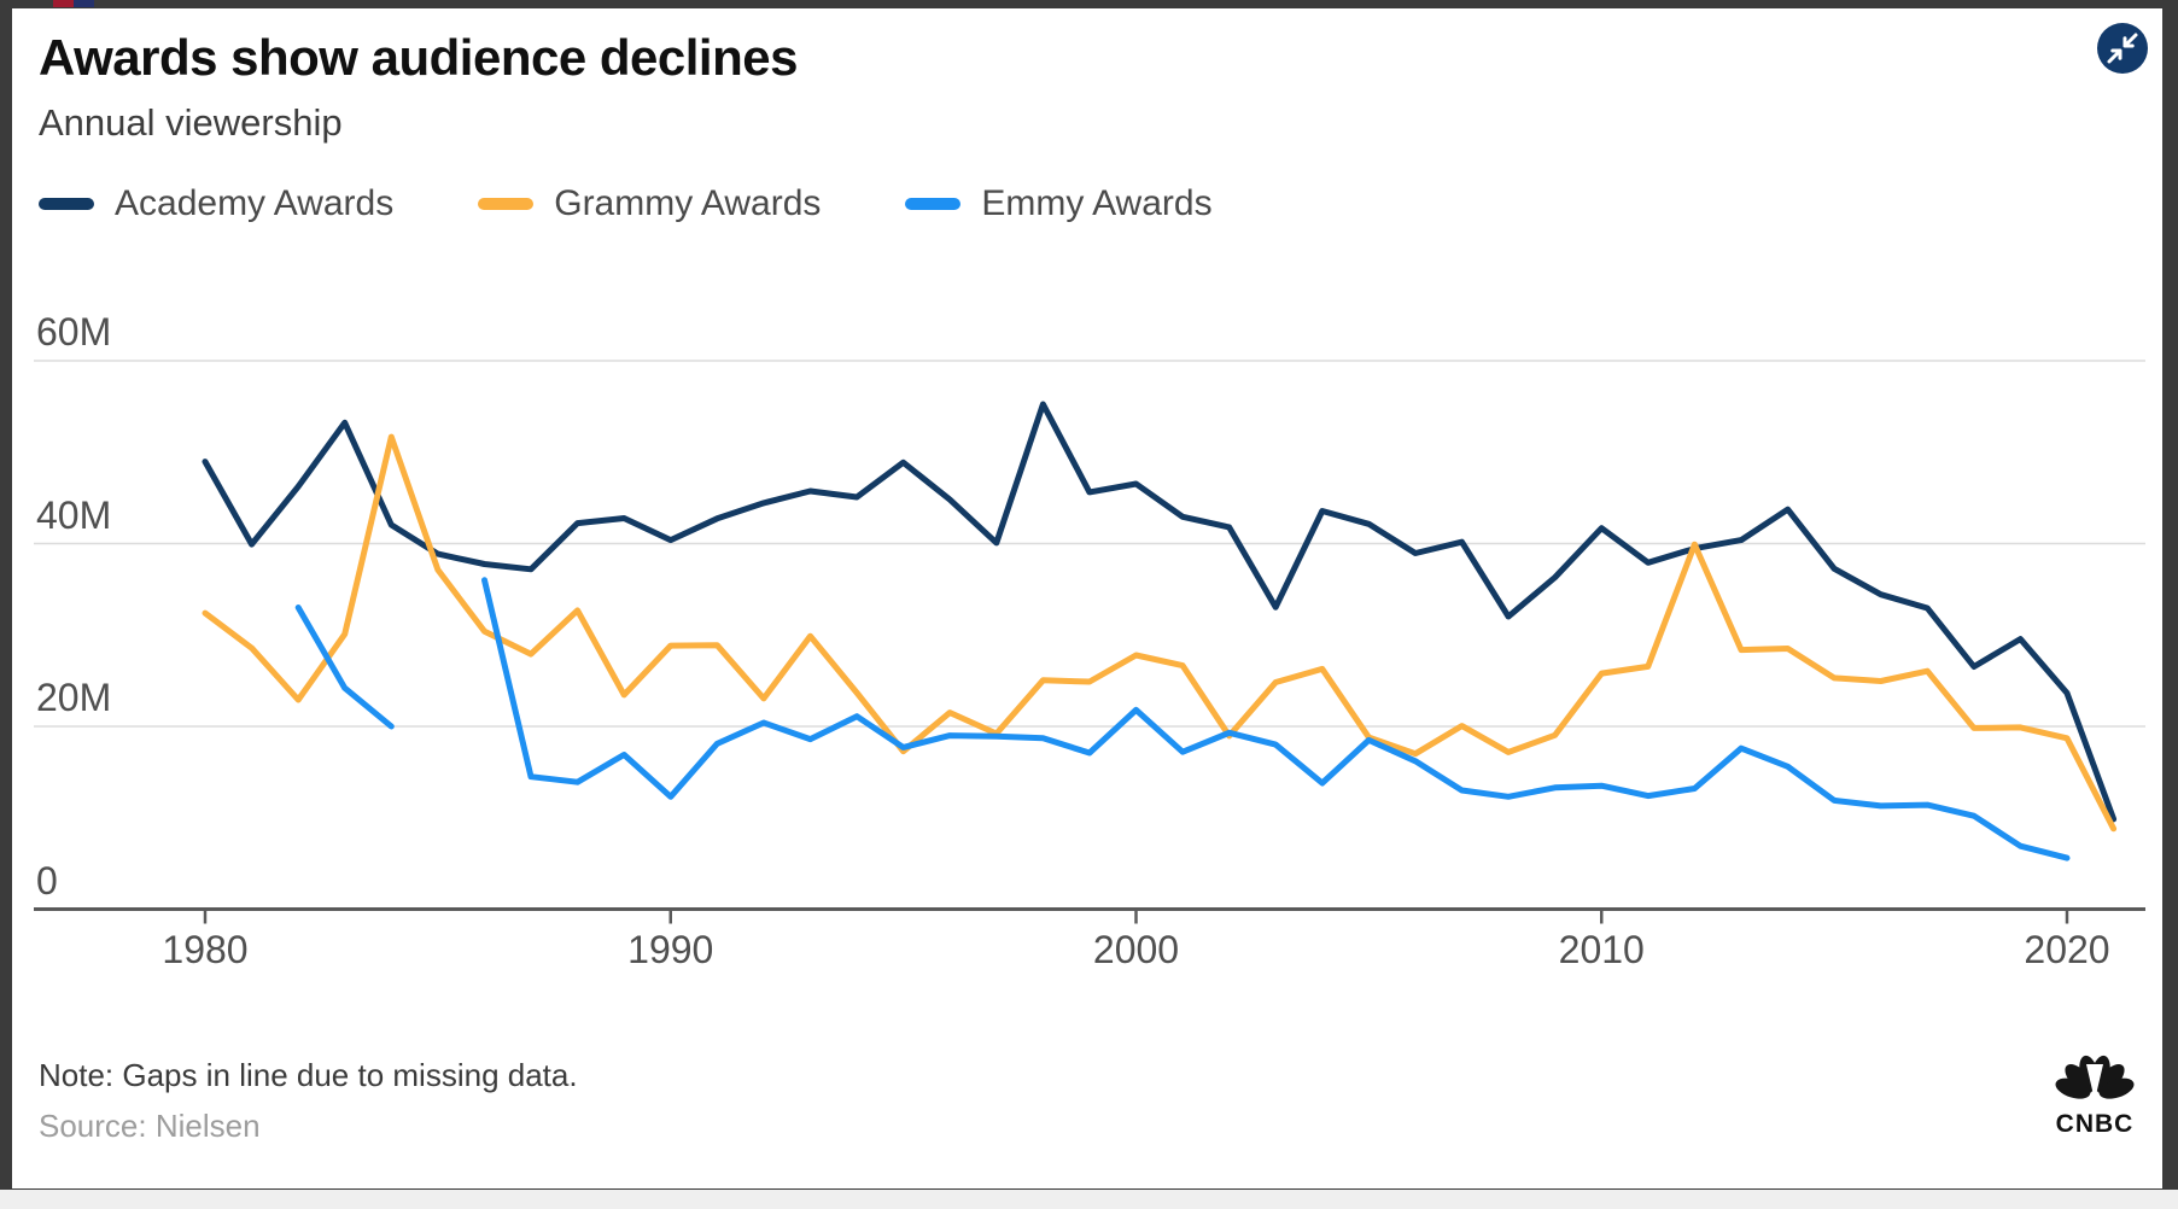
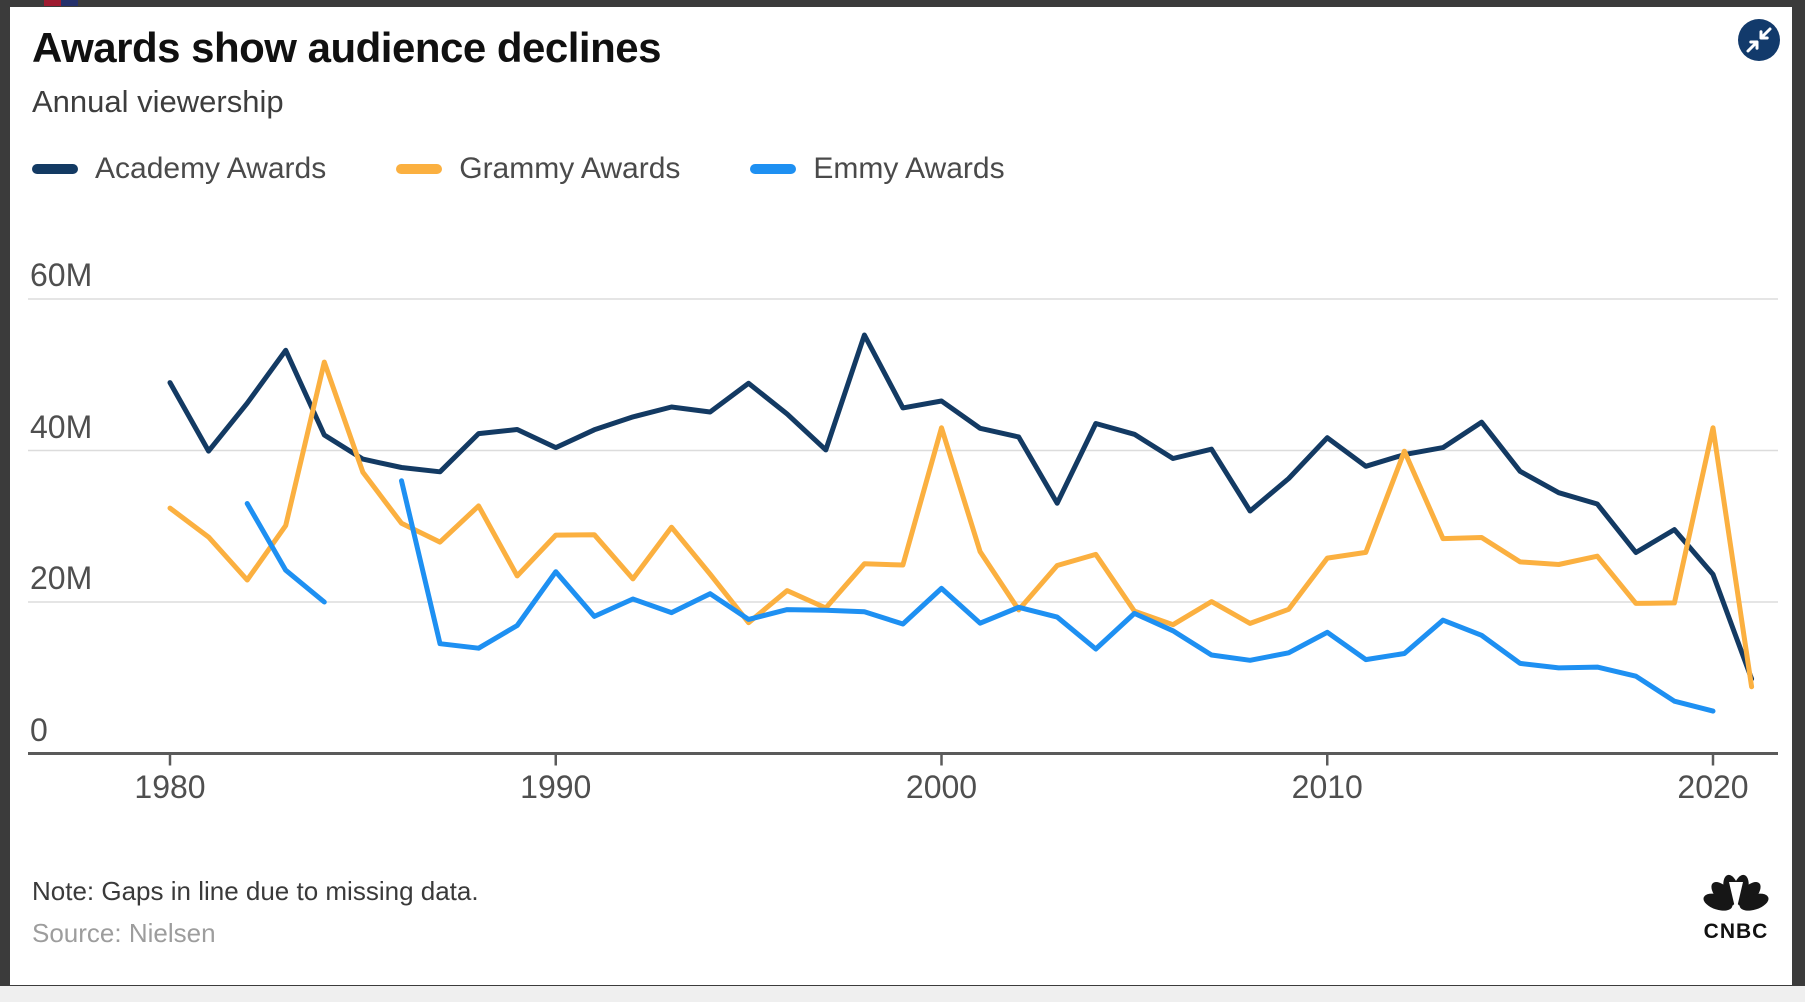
Emmy Awards/1990: 12M -> 24M
Grammy Awards/2000: 28M -> 43M
Emmy Awards/2010: 14M -> 16M
Grammy Awards/2020: 19M -> 43M
